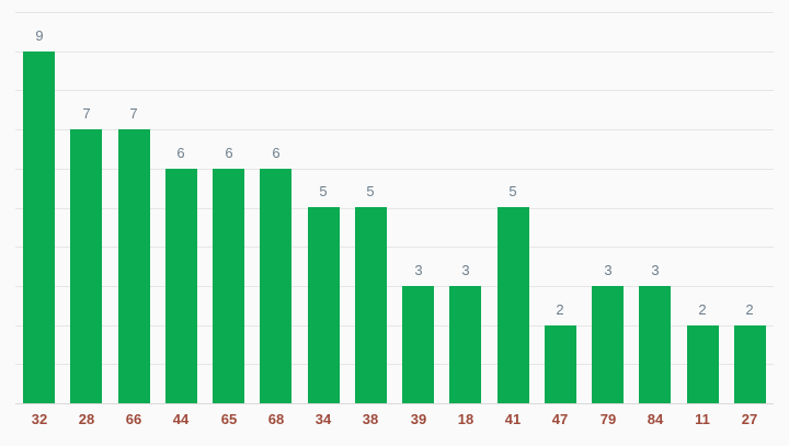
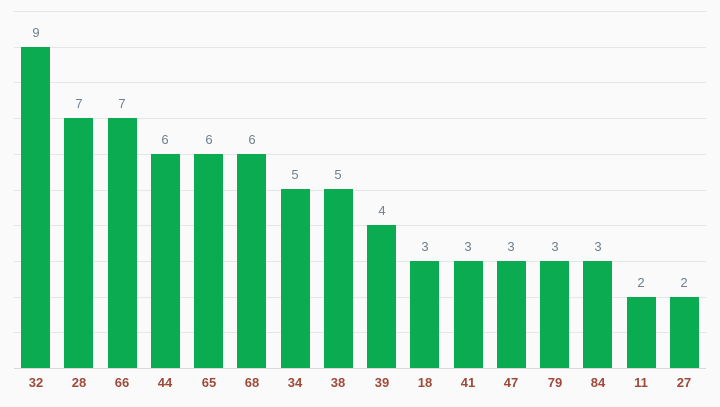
39: 3 -> 4
41: 5 -> 3
47: 2 -> 3
